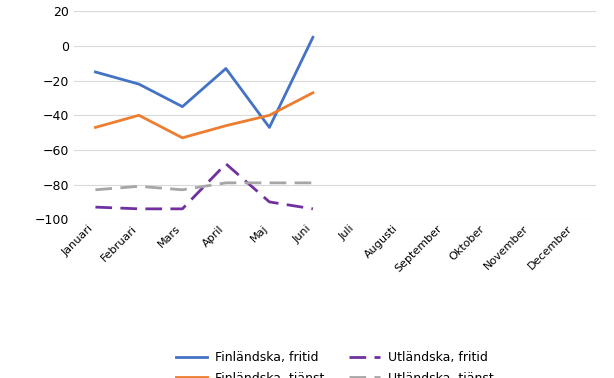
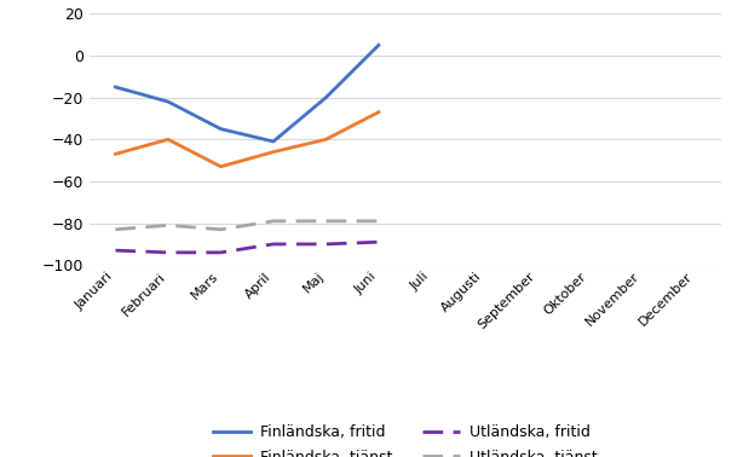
Finländska, fritid/April: -13 -> -41
Utländska, fritid/April: -68 -> -90
Finländska, fritid/Maj: -47 -> -20
Utländska, fritid/Juni: -94 -> -89
